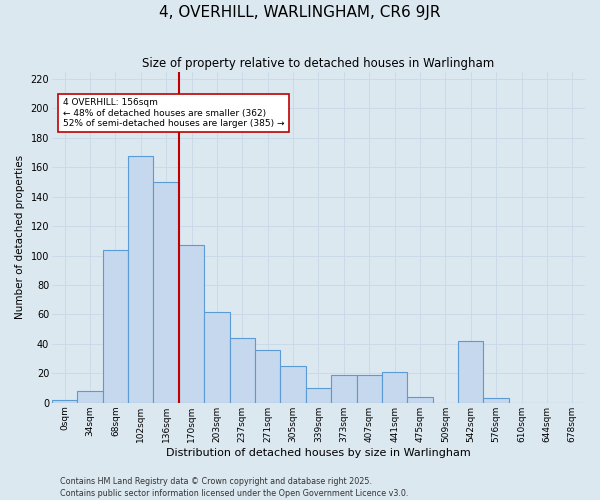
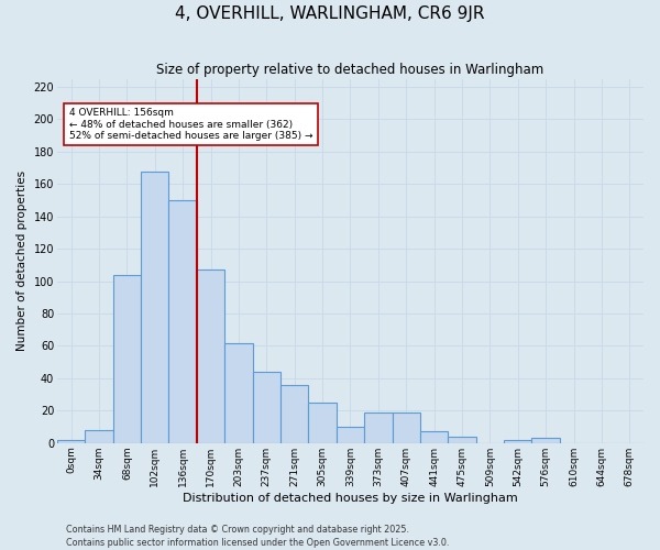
441sqm: 21 -> 7
542sqm: 42 -> 2
